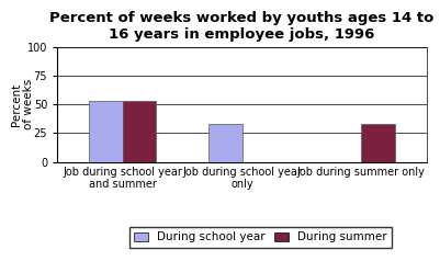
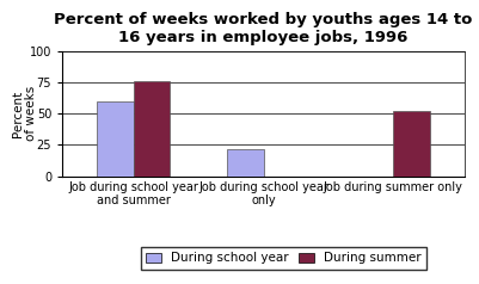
During school year/Job during school year and summer: 53 -> 60
During summer/Job during school year and summer: 53 -> 76
During school year/Job during school year only: 33 -> 22
During summer/Job during summer only: 33 -> 52
